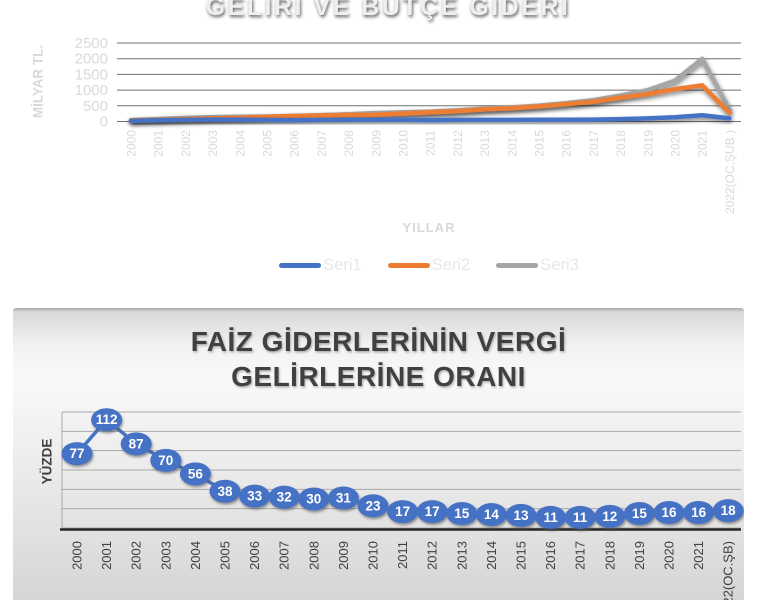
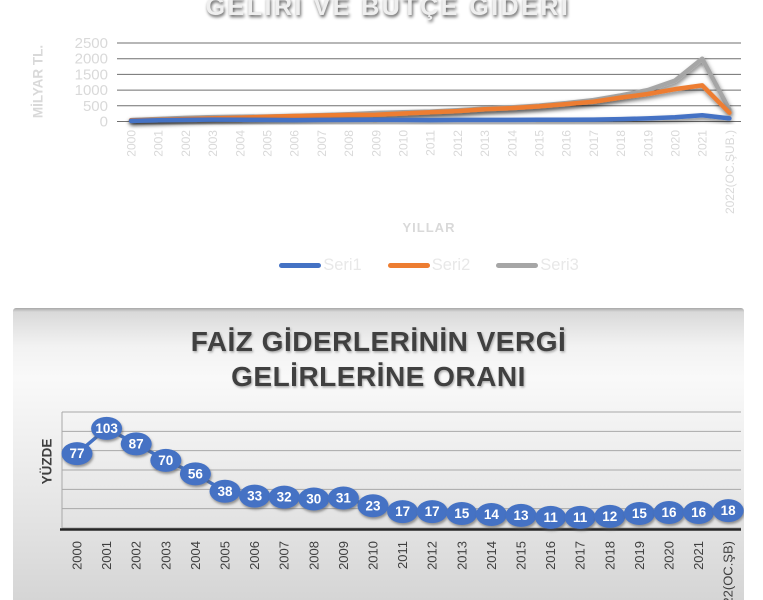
FAİZ GİDERLERİNİN VERGİ GELİRLERİNE ORANI/2001: 112 -> 103
